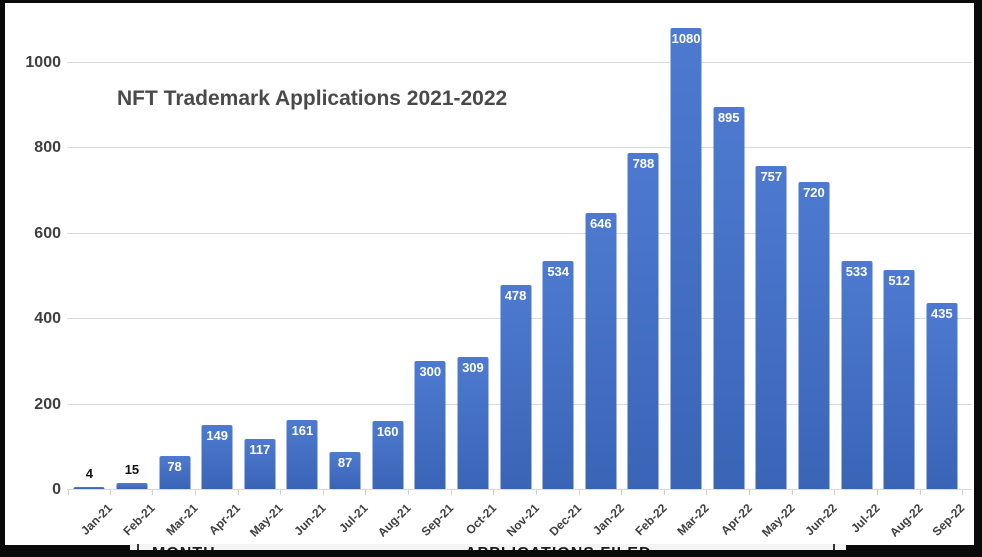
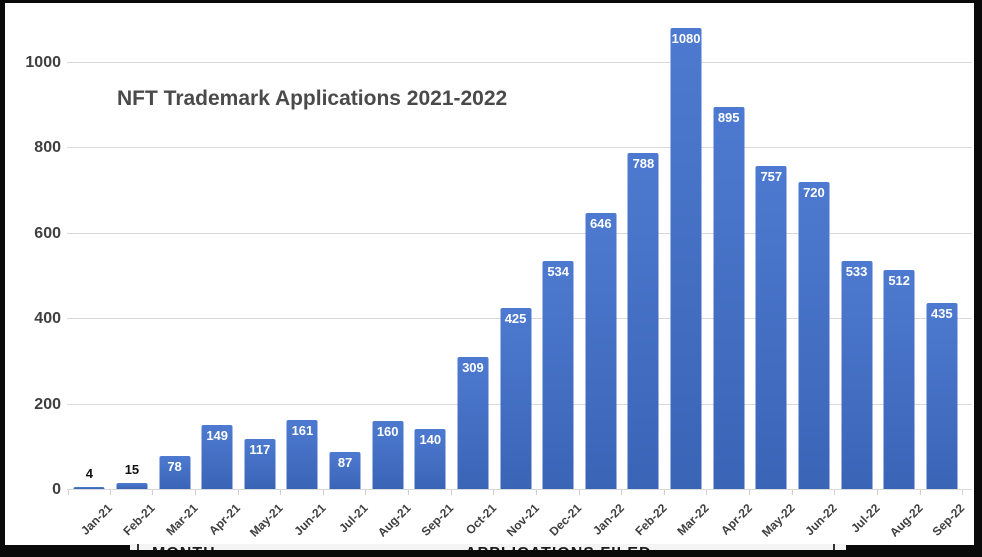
Sep-21: 300 -> 140
Nov-21: 478 -> 425
